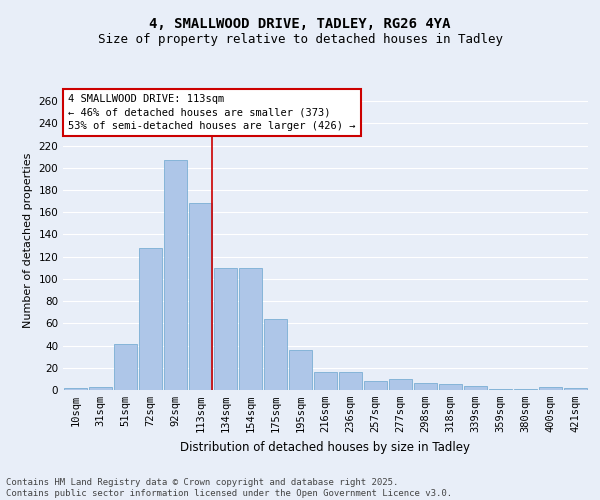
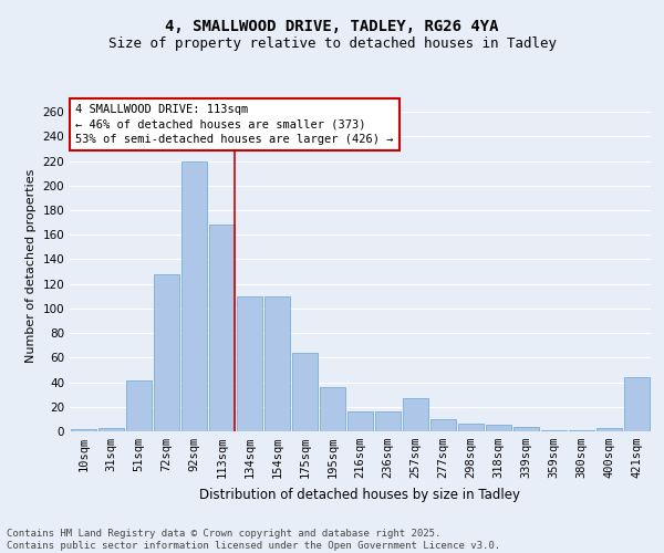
92sqm: 207 -> 220
257sqm: 8 -> 27
421sqm: 2 -> 44
